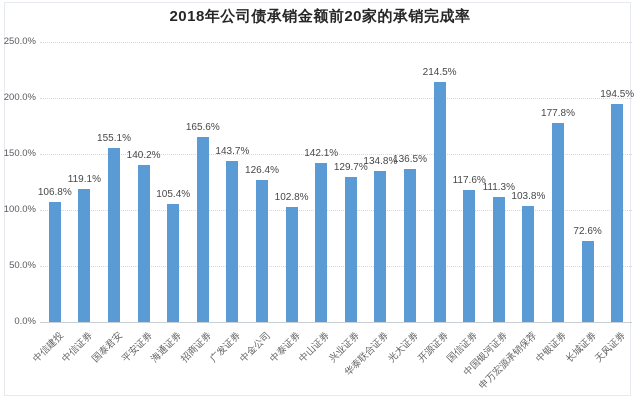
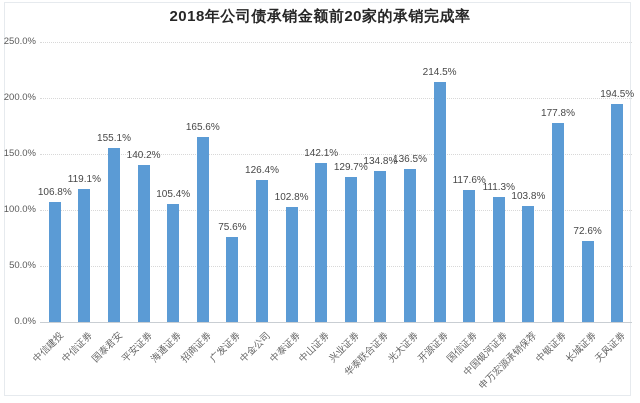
广发证券: 143.7% -> 75.6%
